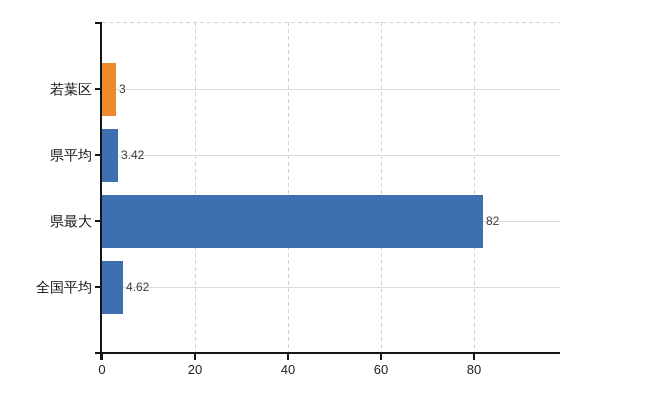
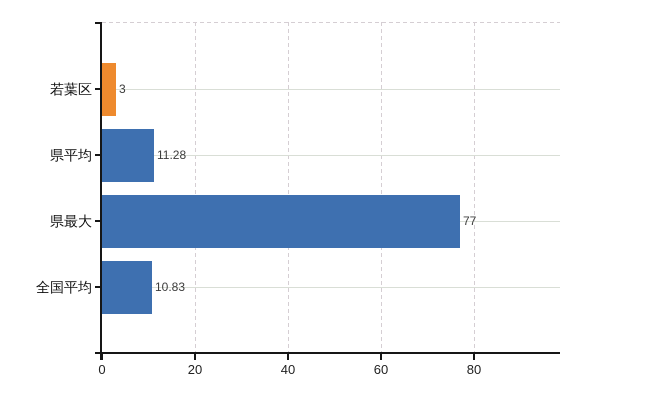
県平均: 3.42 -> 11.28
県最大: 82 -> 77
全国平均: 4.62 -> 10.83
